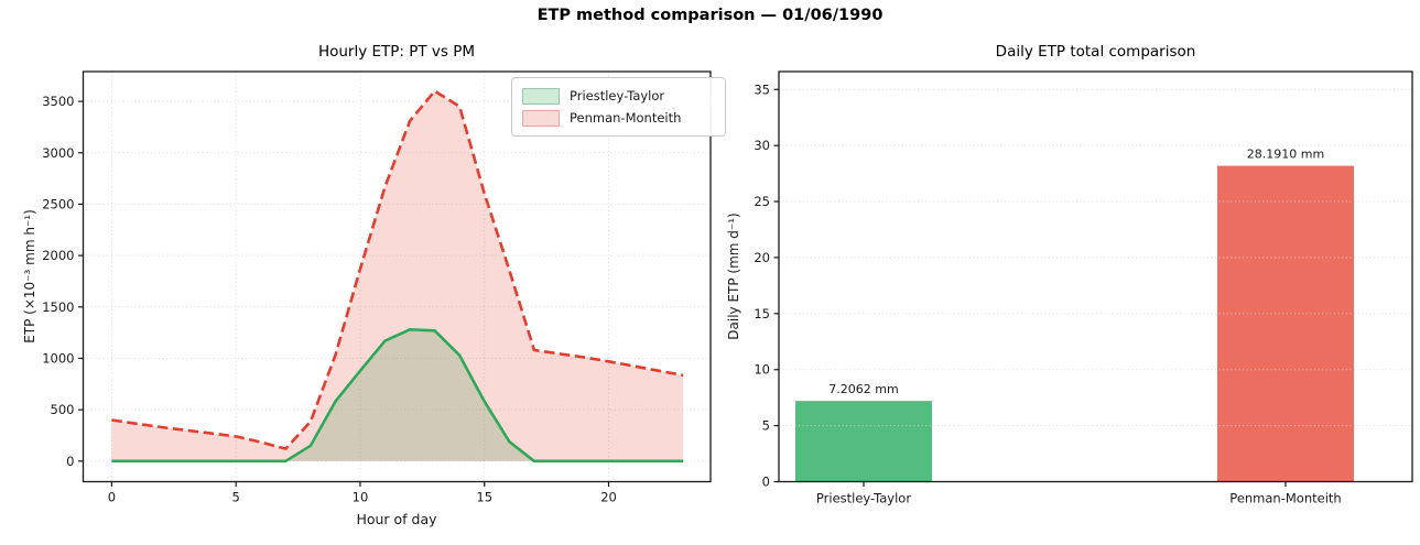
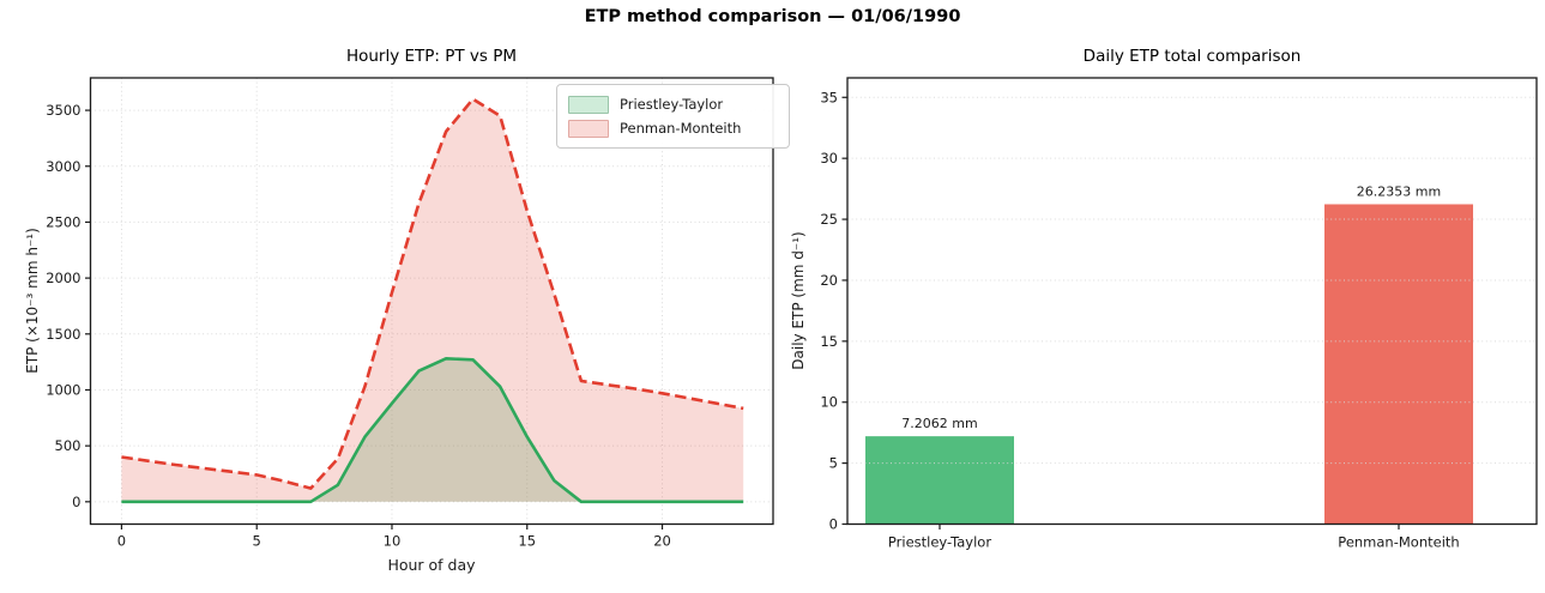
Daily ETP total comparison/Penman-Monteith: 28.1910 -> 26.2353
